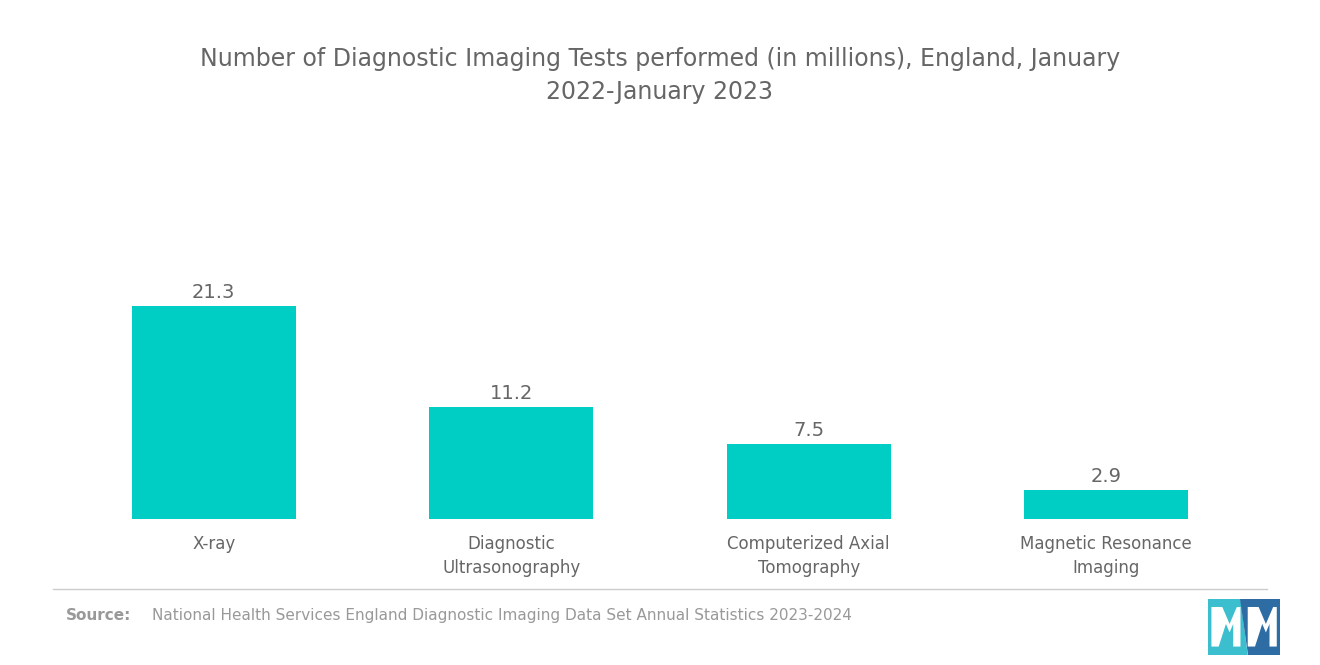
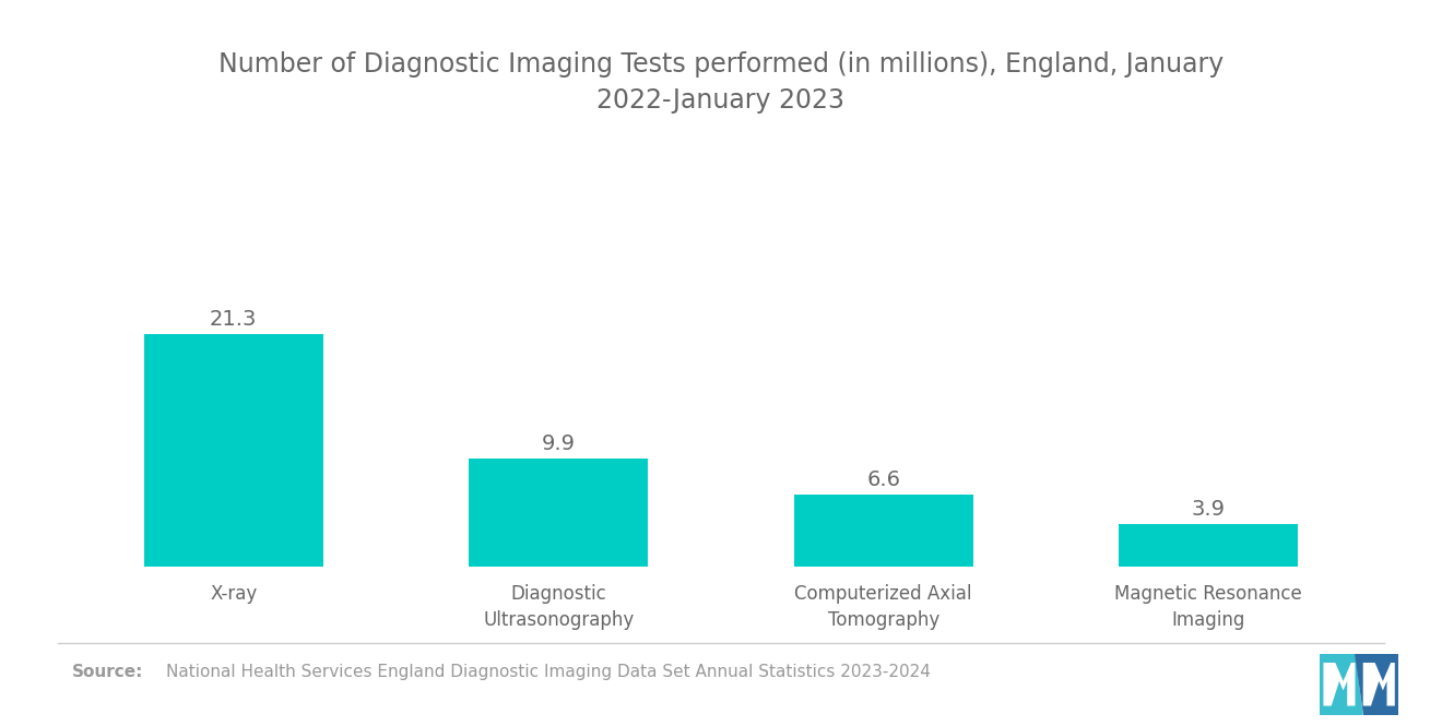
Diagnostic Ultrasonography: 11.2 -> 9.9
Computerized Axial Tomography: 7.5 -> 6.6
Magnetic Resonance Imaging: 2.9 -> 3.9
